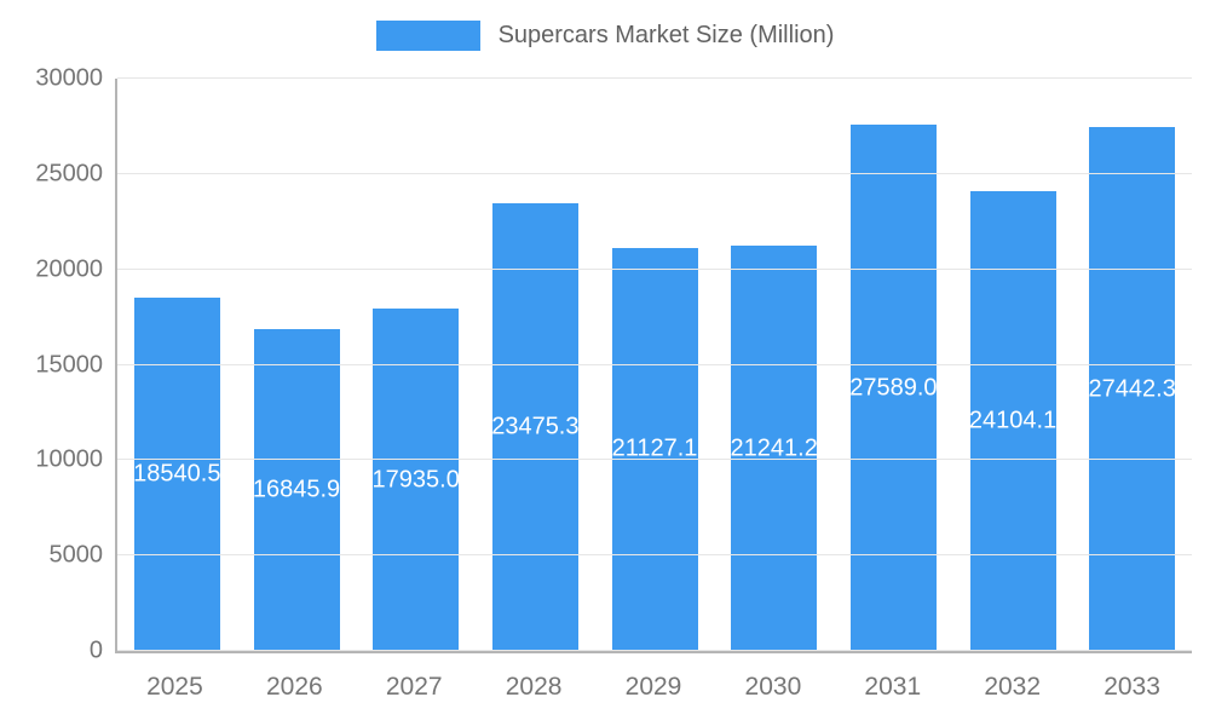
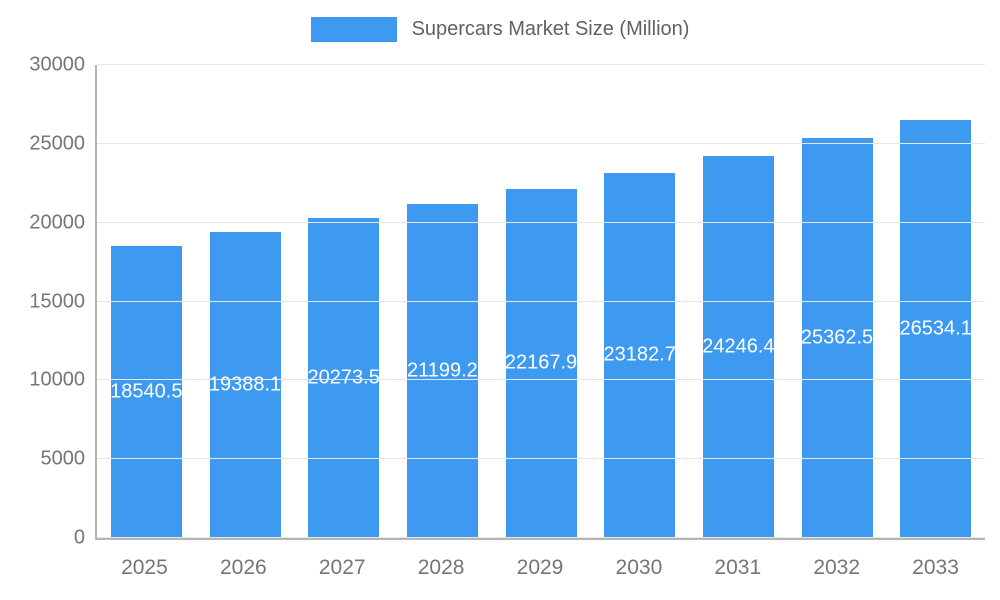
2026: 16845.9 -> 19388.1
2027: 17935.0 -> 20273.5
2028: 23475.3 -> 21199.2
2029: 21127.1 -> 22167.9
2030: 21241.2 -> 23182.7
2031: 27589.0 -> 24246.4
2032: 24104.1 -> 25362.5
2033: 27442.3 -> 26534.1
